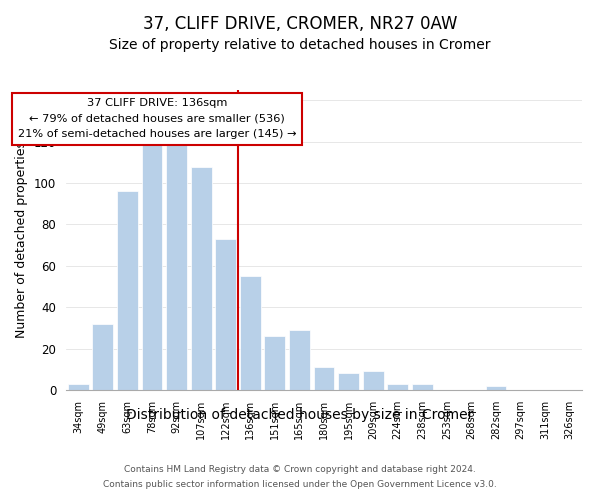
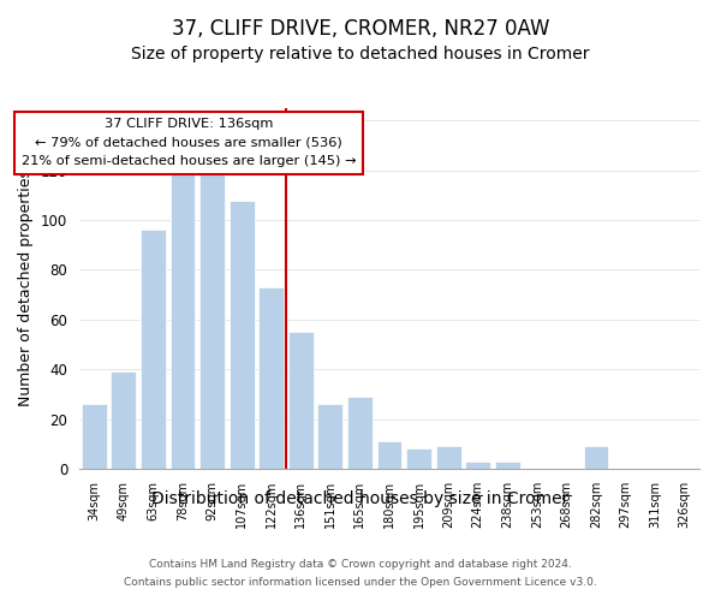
34sqm: 3 -> 26
49sqm: 32 -> 39
282sqm: 2 -> 9
